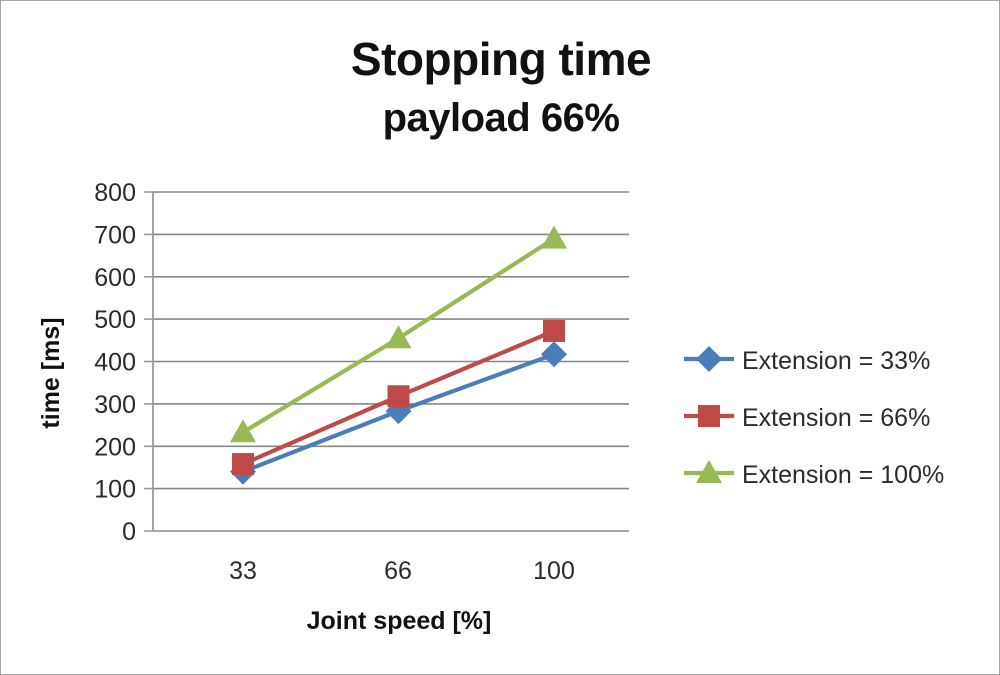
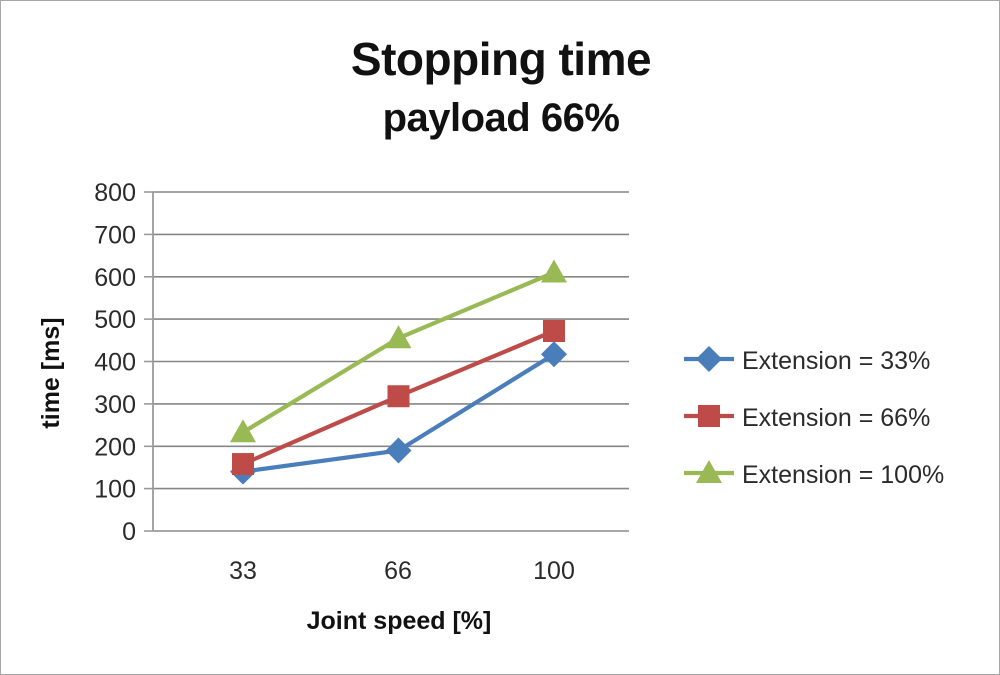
Extension = 33%/66: 280 -> 190
Extension = 100%/100: 690 -> 610
